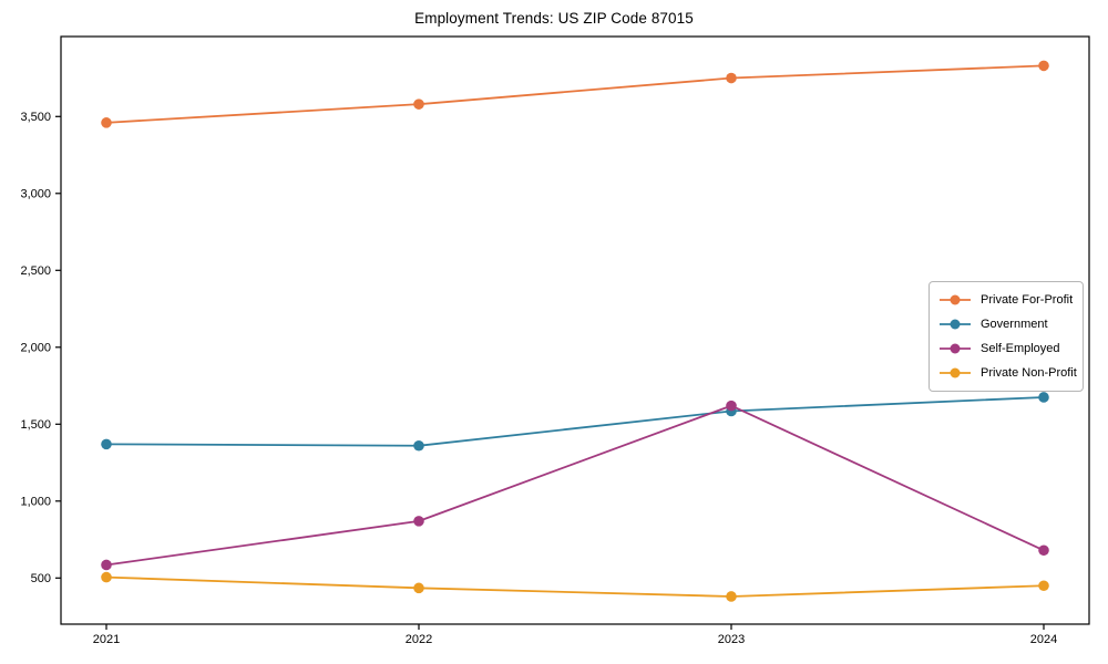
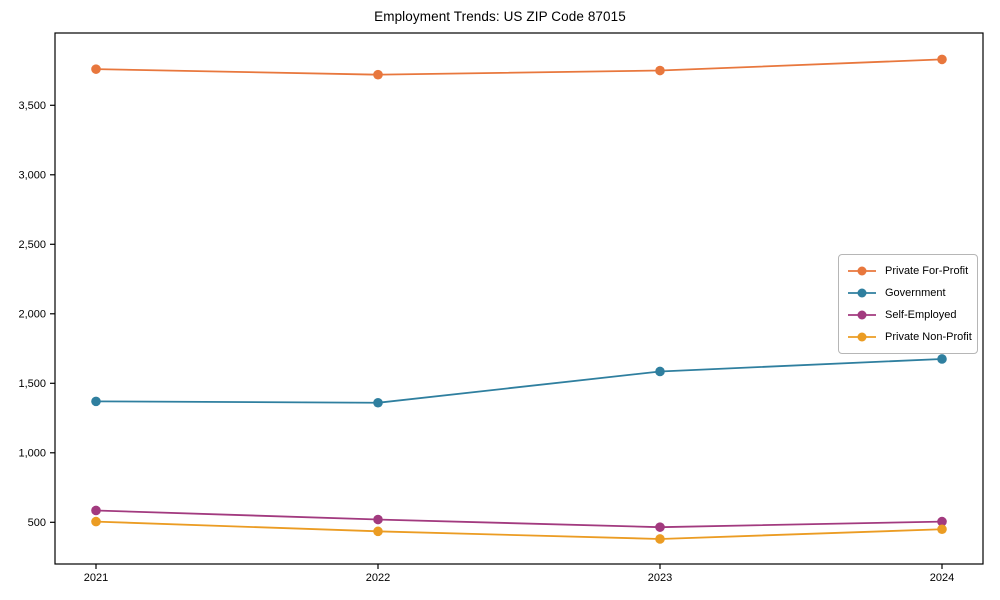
Private For-Profit/2021: 3460 -> 3760
Private For-Profit/2022: 3580 -> 3720
Self-Employed/2022: 870 -> 520
Self-Employed/2023: 1620 -> 460
Self-Employed/2024: 680 -> 500
